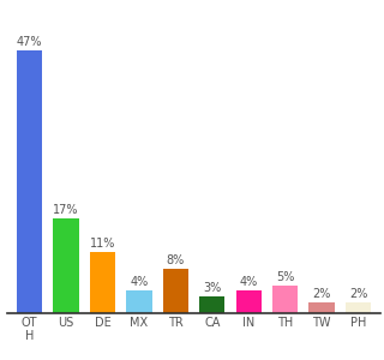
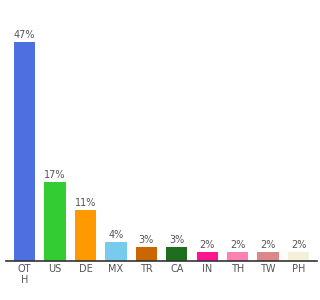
TR: 8% -> 3%
IN: 4% -> 2%
TH: 5% -> 2%
